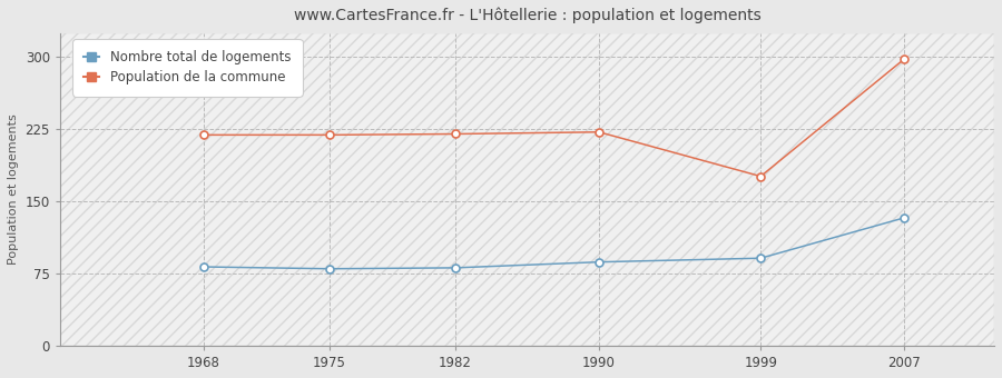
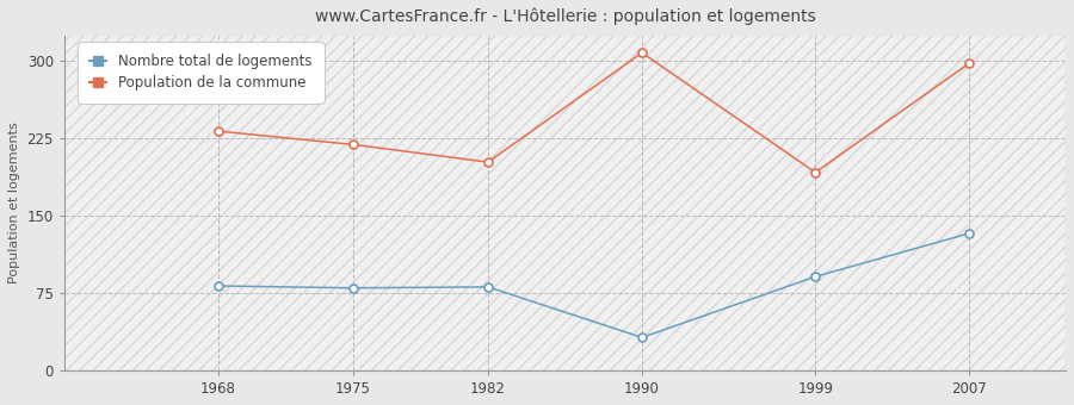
Population de la commune/1968: 219 -> 232
Population de la commune/1982: 220 -> 202
Nombre total de logements/1990: 87 -> 32
Population de la commune/1990: 222 -> 308
Population de la commune/1999: 176 -> 192
